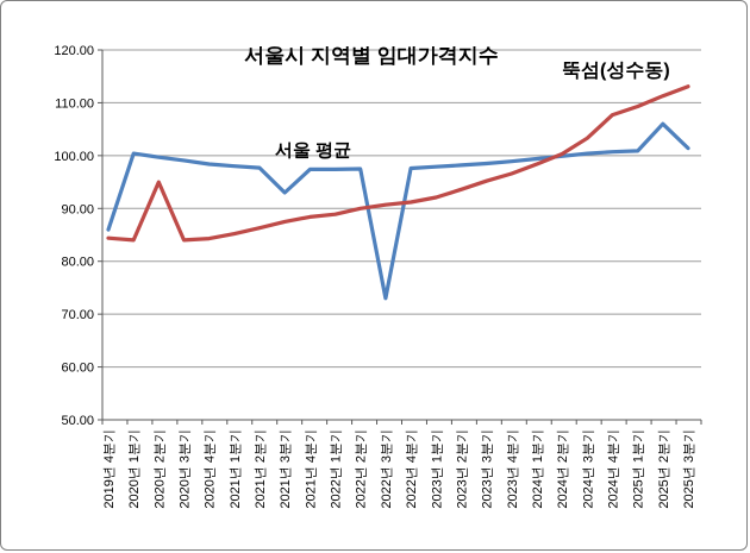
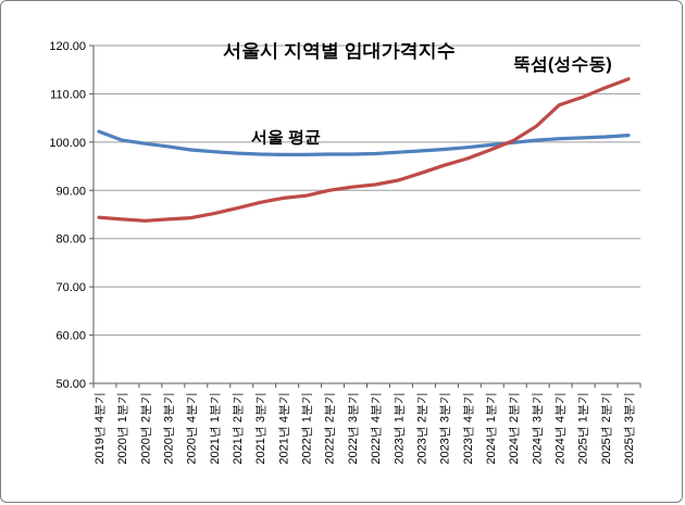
서울 평균/2019년 4분기: 86 -> 102
뚝섬(성수동)/2020년 2분기: 95 -> 84
서울 평균/2021년 3분기: 93 -> 98
서울 평균/2022년 3분기: 73 -> 98
서울 평균/2025년 2분기: 106 -> 101
